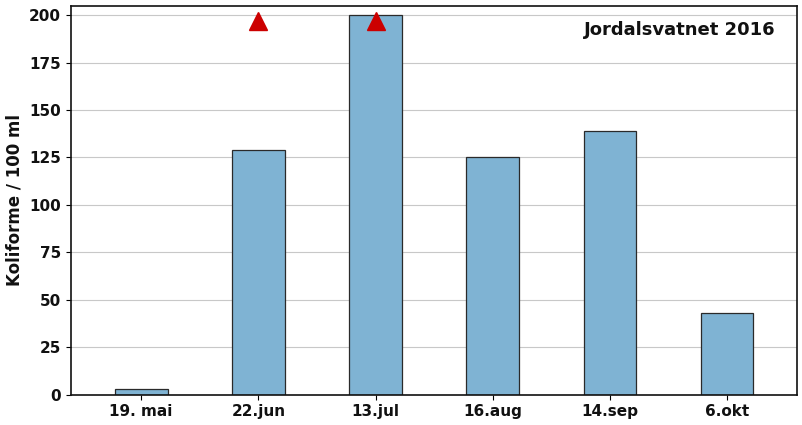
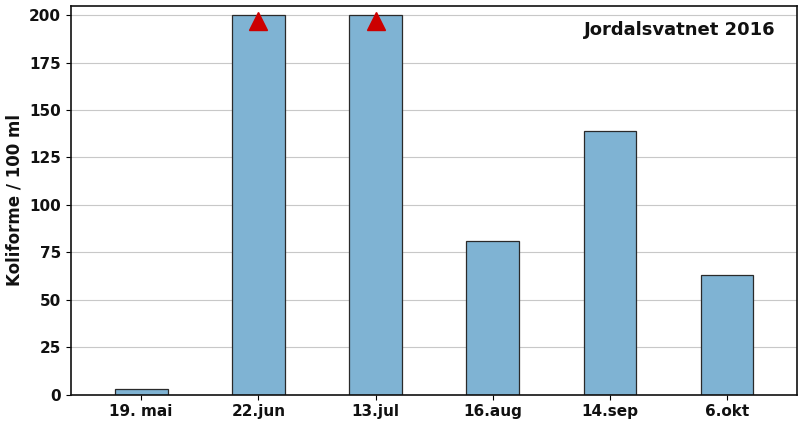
22.jun: 129 -> 200
16.aug: 125 -> 81
6.okt: 43 -> 63
